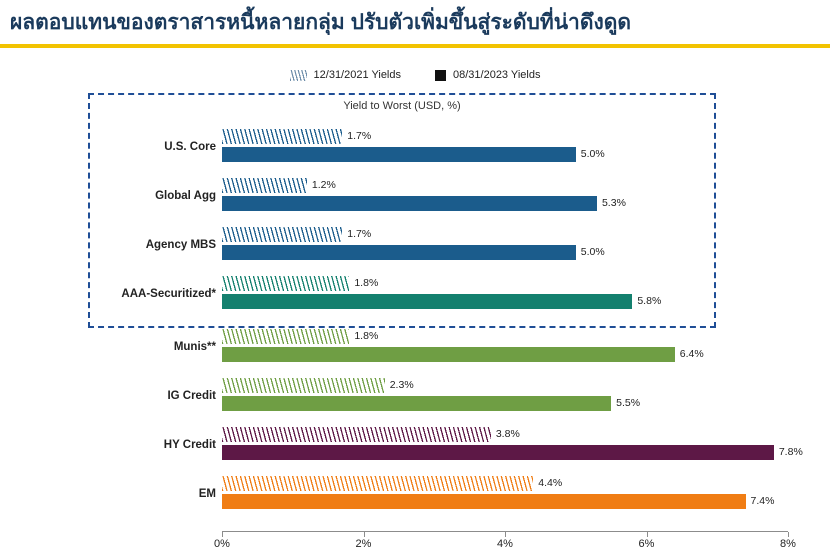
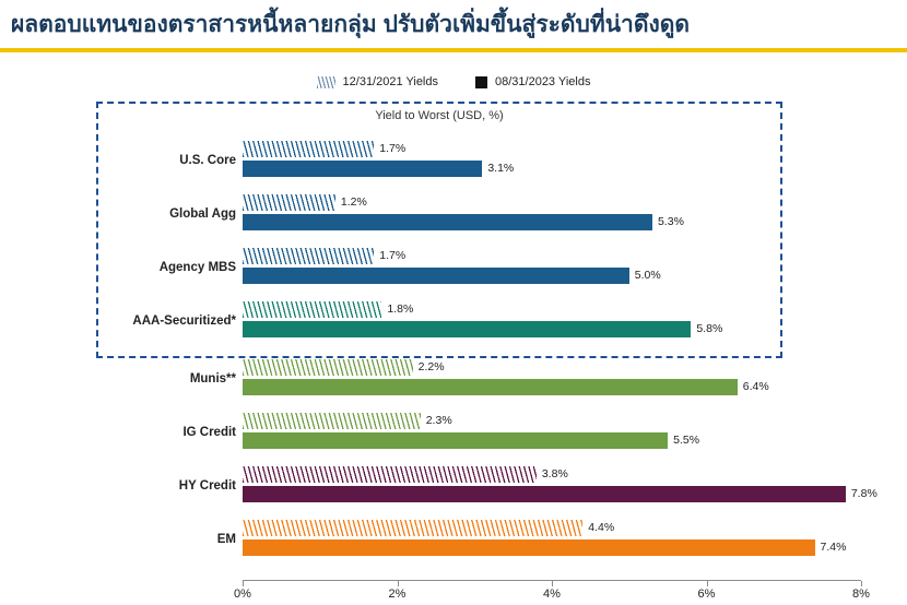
08/31/2023 Yields/U.S. Core: 5.0% -> 3.1%
12/31/2021 Yields/Munis**: 1.8% -> 2.2%
